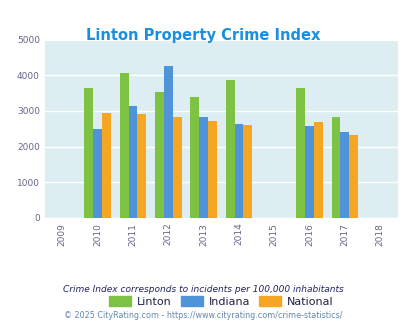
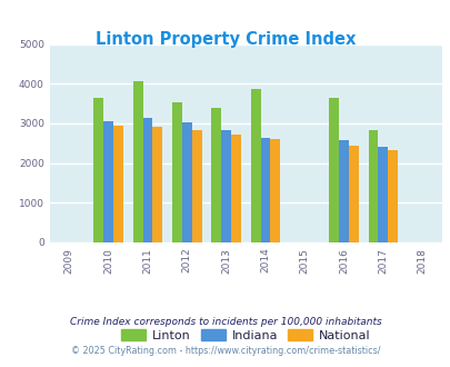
Indiana/2010: 2500 -> 3060
Indiana/2012: 4250 -> 3030
National/2016: 2700 -> 2440
